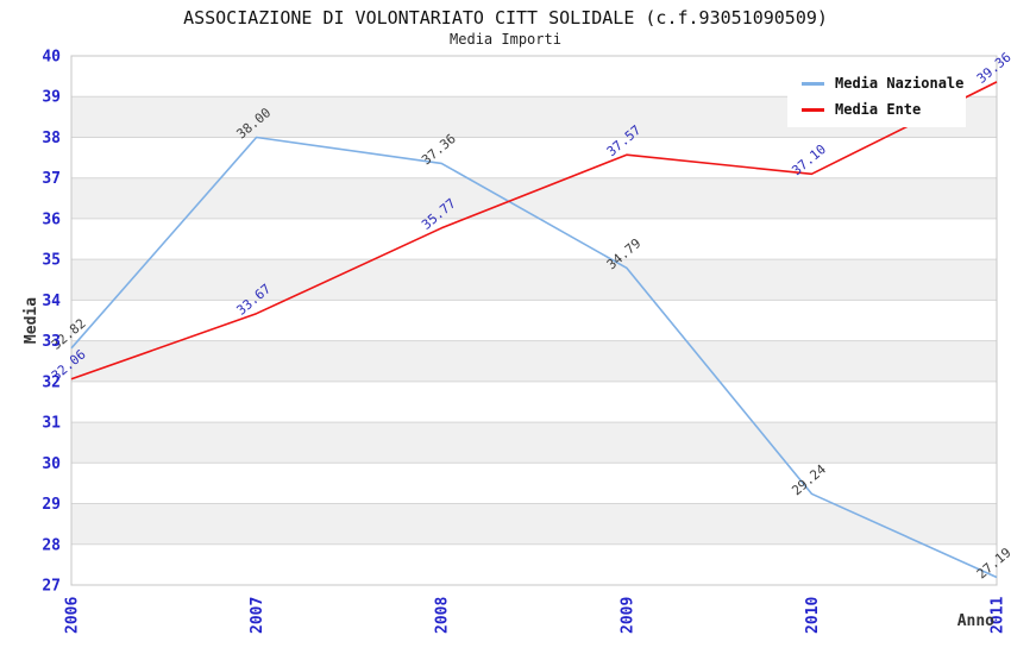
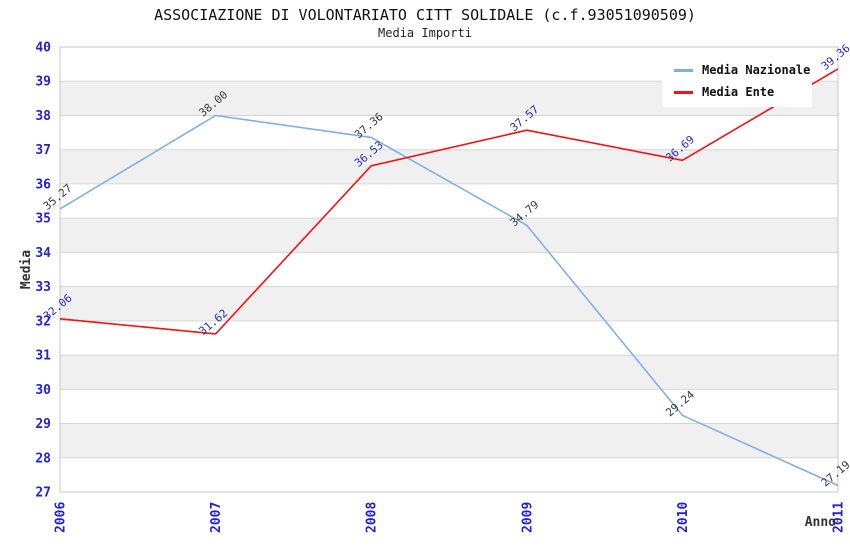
Media Nazionale/2006: 32.82 -> 35.27
Media Ente/2007: 33.67 -> 31.62
Media Ente/2008: 35.77 -> 36.53
Media Ente/2010: 37.10 -> 36.69
